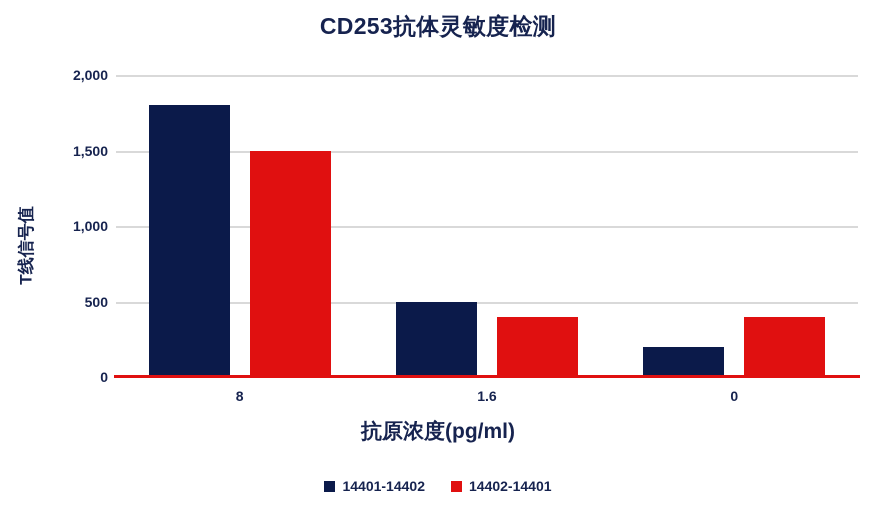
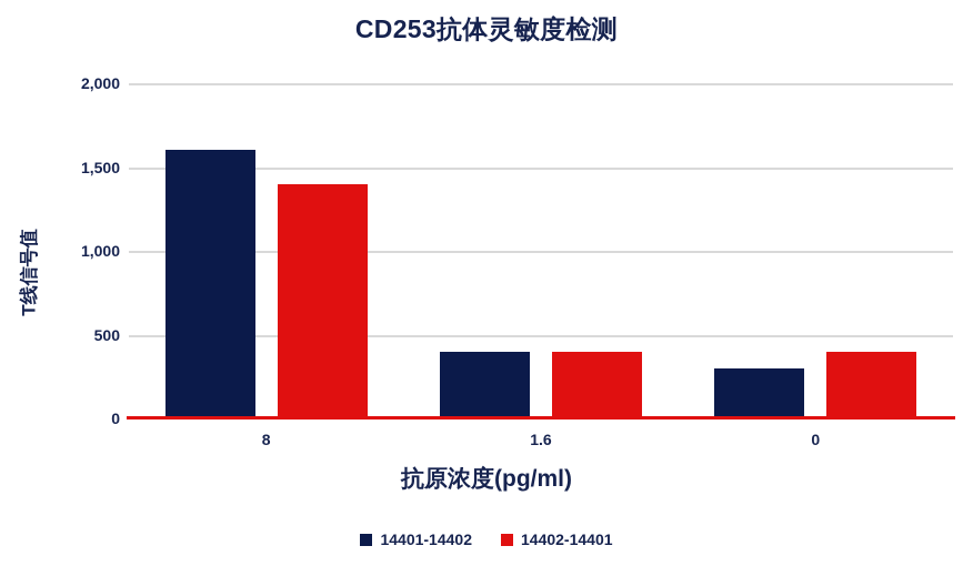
14401-14402/8: 1800 -> 1600
14402-14401/8: 1500 -> 1400
14401-14402/1.6: 500 -> 400
14401-14402/0: 200 -> 300
